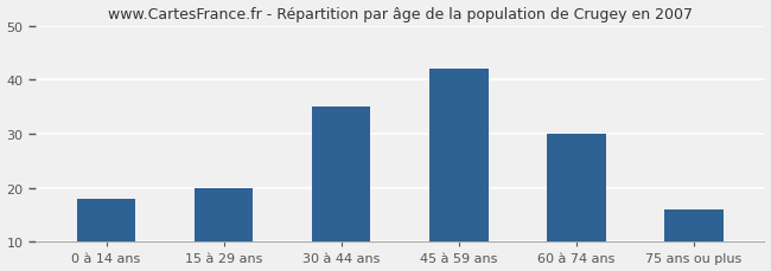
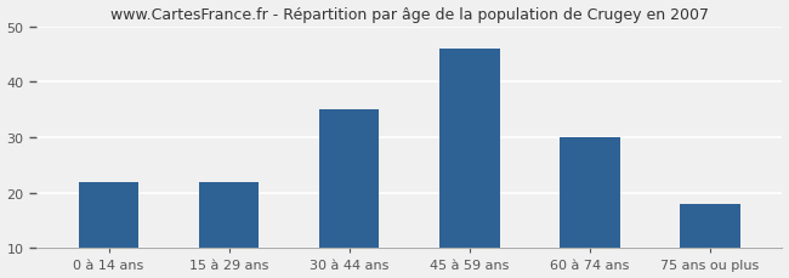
0 à 14 ans: 18 -> 22
15 à 29 ans: 20 -> 22
45 à 59 ans: 42 -> 46
75 ans ou plus: 16 -> 18
